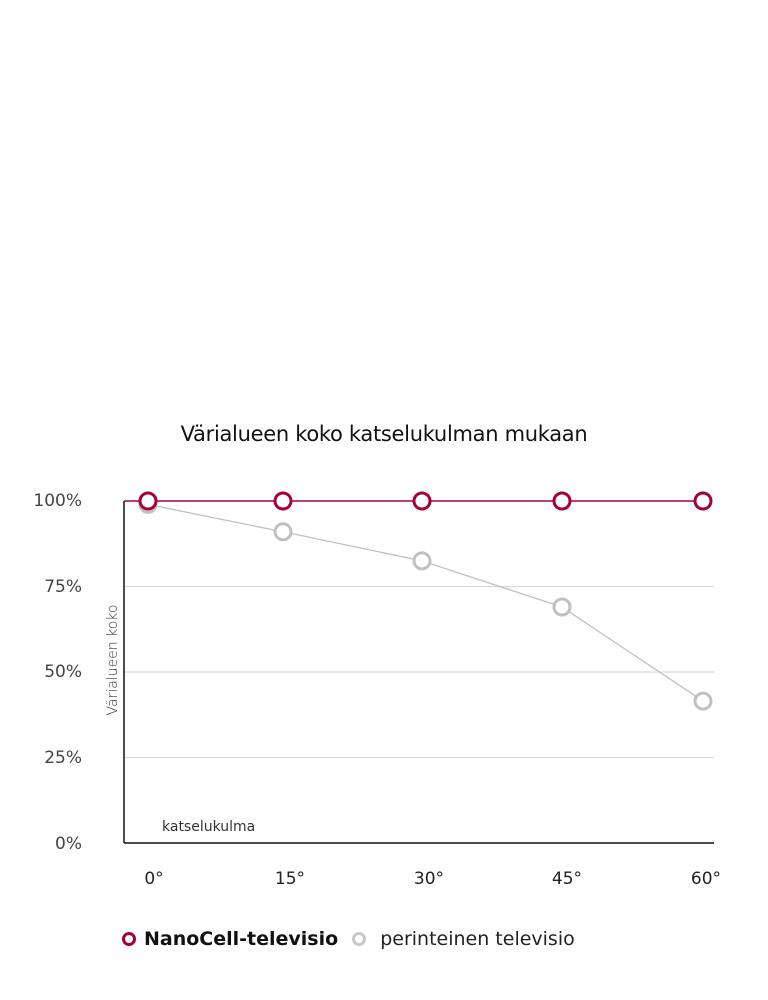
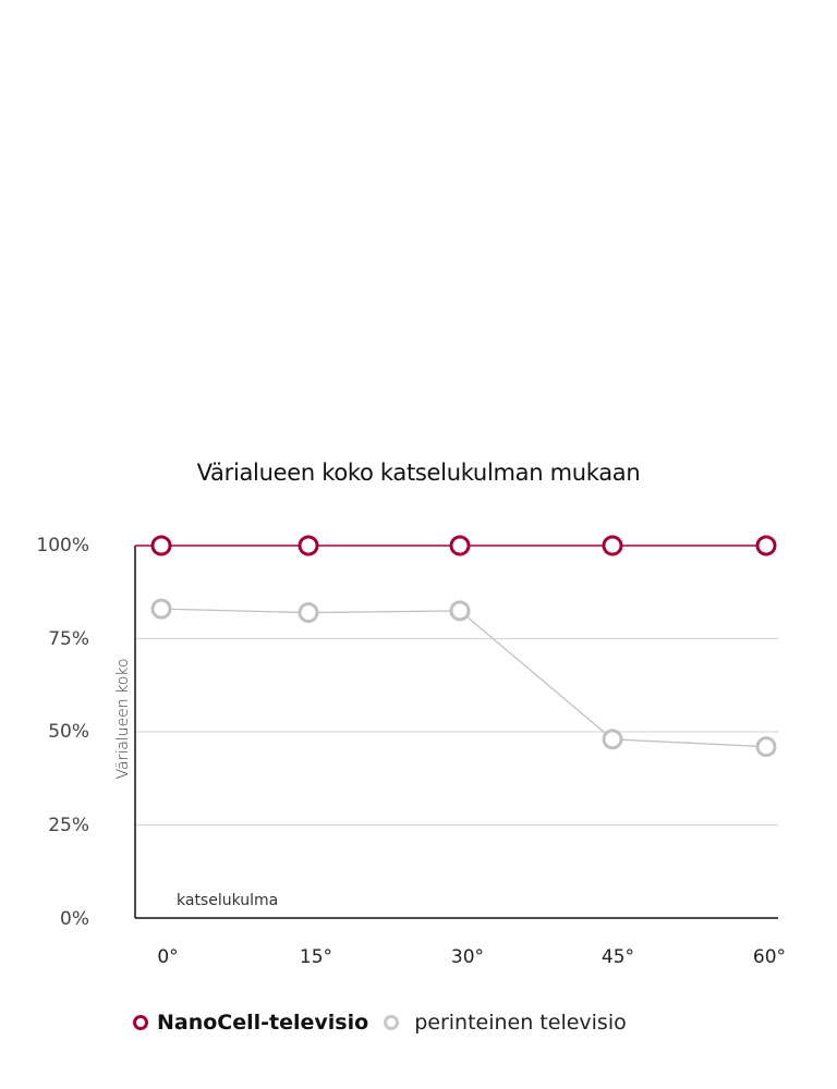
perinteinen televisio/0°: 99% -> 83%
perinteinen televisio/15°: 91% -> 82%
perinteinen televisio/45°: 69% -> 48%
perinteinen televisio/60°: 42% -> 46%
